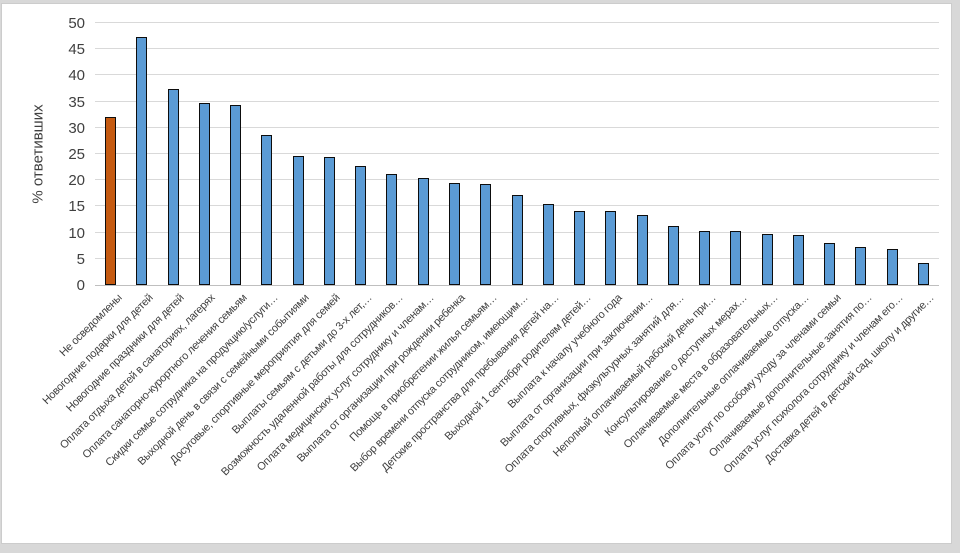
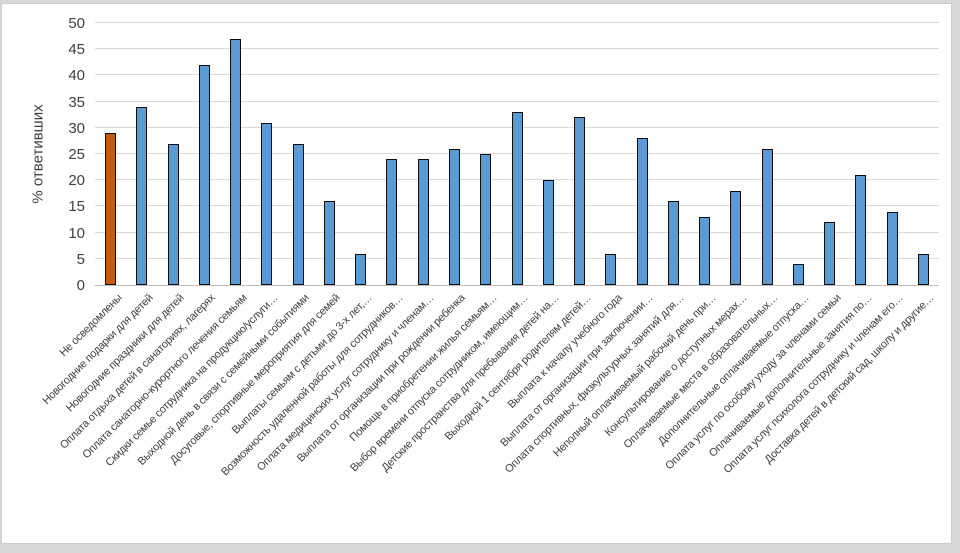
Не осведомлены: 32 -> 29
Новогодние подарки для детей: 47 -> 34
Новогодние праздники для детей: 38 -> 27
Оплата отдыха детей в санаториях, лагерях: 35 -> 42
Оплата санаторно-курортного лечения семьям: 34 -> 47
Скидки семье сотрудника на продукцию/услуги…: 29 -> 31
Выходной день в связи с семейными событиями: 25 -> 27
Досуговые, спортивные мероприятия для семей: 24 -> 16
Выплаты семьям с детьми до 3-х лет,…: 23 -> 6
Возможность удаленной работы для сотрудников…: 21 -> 24
Оплата медицинских услуг сотруднику и членам…: 20 -> 24
Выплата от организации при рождении ребенка: 19 -> 26
Помощь в приобретении жилья семьям…: 19 -> 25
Выбор времени отпуска сотрудником, имеющим…: 17 -> 33
Детские пространства для пребывания детей на…: 15 -> 20
Выходной 1 сентября родителям детей…: 14 -> 32
Выплата к началу учебного года: 14 -> 6
Выплата от организации при заключении…: 13 -> 28
Оплата спортивных, физкультурных занятий для…: 11 -> 16
Неполный оплачиваемый рабочий день при…: 10 -> 13
Консультирование о доступных мерах…: 10 -> 18
Оплачиваемые места в образовательных…: 10 -> 26
Дополнительные оплачиваемые отпуска…: 10 -> 4
Оплата услуг по особому уходу за членами семьи: 8 -> 12
Оплачиваемые дополнительные занятия по…: 7 -> 21
Оплата услуг психолога сотруднику и членам его…: 7 -> 14
Доставка детей в детский сад, школу и другие…: 4 -> 6
